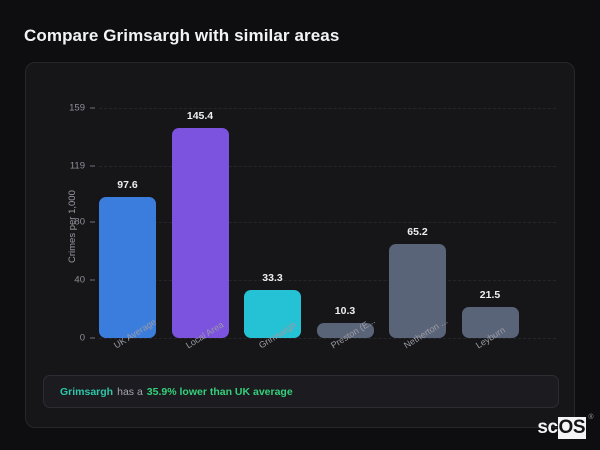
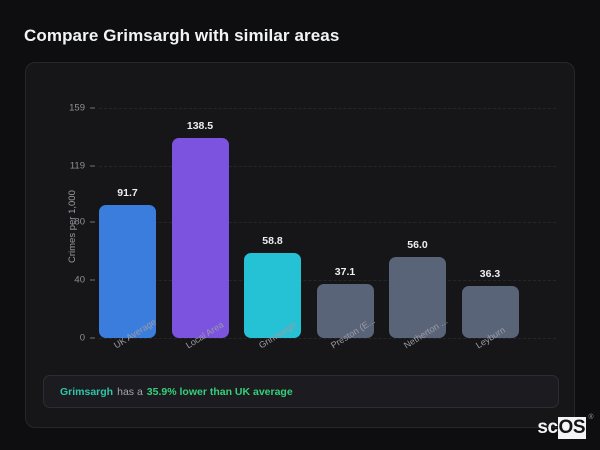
UK Average: 97.6 -> 91.7
Local Area: 145.4 -> 138.5
Grimsargh: 33.3 -> 58.8
Preston (E...: 10.3 -> 37.1
Netherton ...: 65.2 -> 56.0
Leyburn: 21.5 -> 36.3
